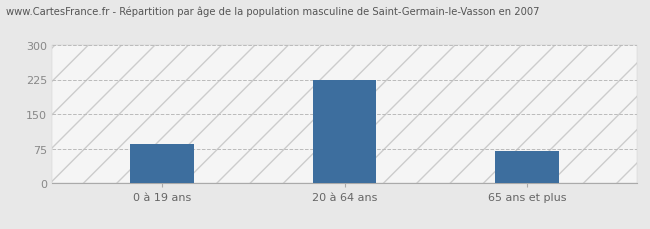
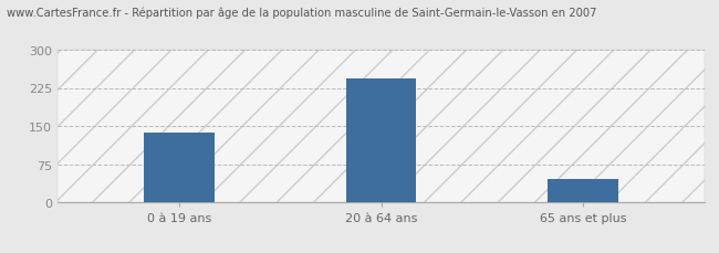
0 à 19 ans: 85 -> 138
20 à 64 ans: 225 -> 243
65 ans et plus: 70 -> 45
